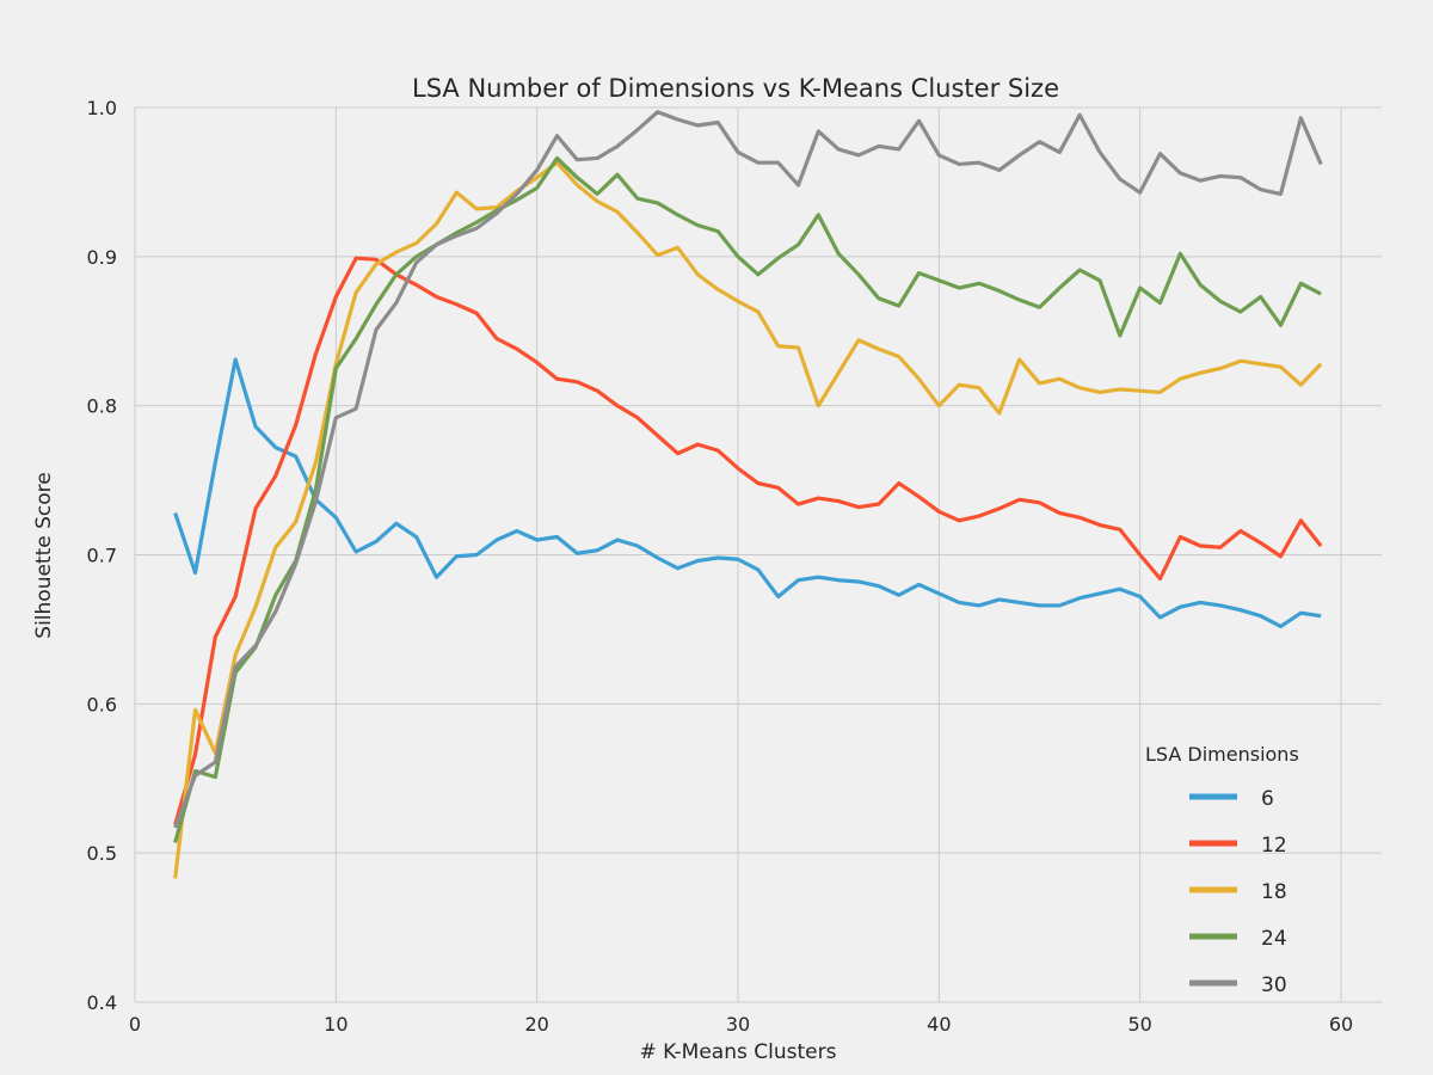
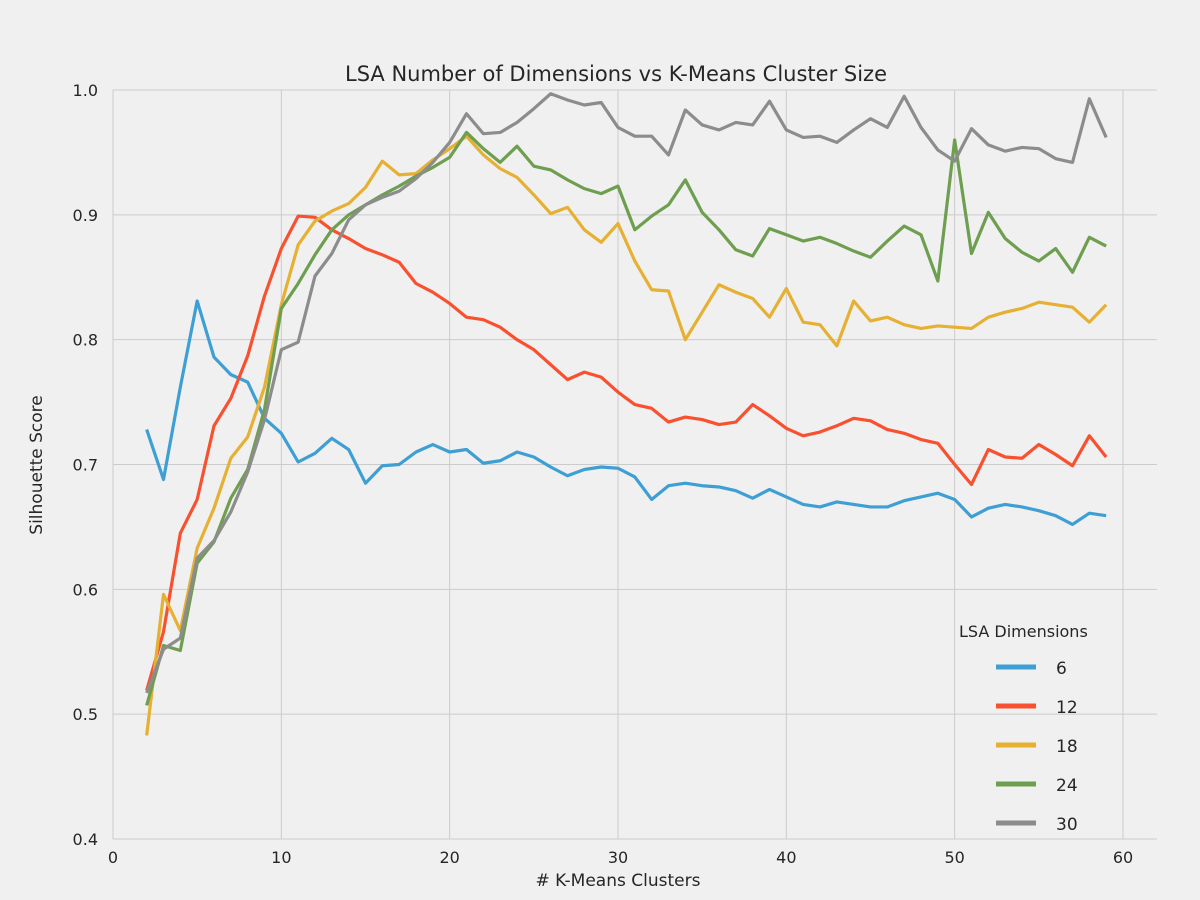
18/30: 0.870 -> 0.893
24/30: 0.900 -> 0.923
18/40: 0.800 -> 0.841
24/50: 0.879 -> 0.960
